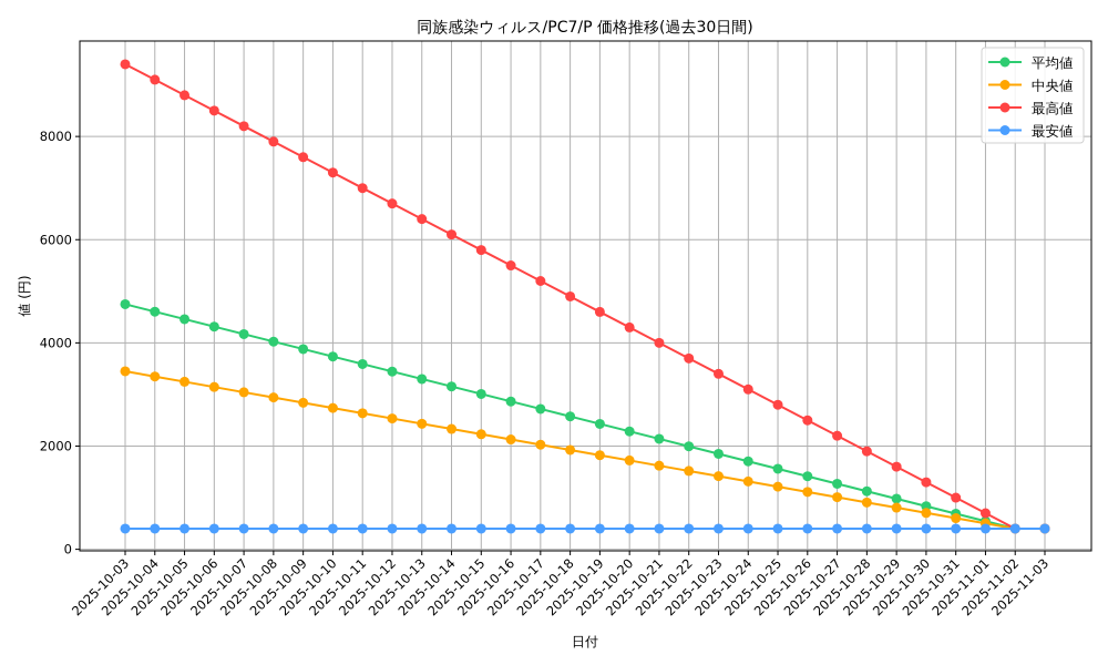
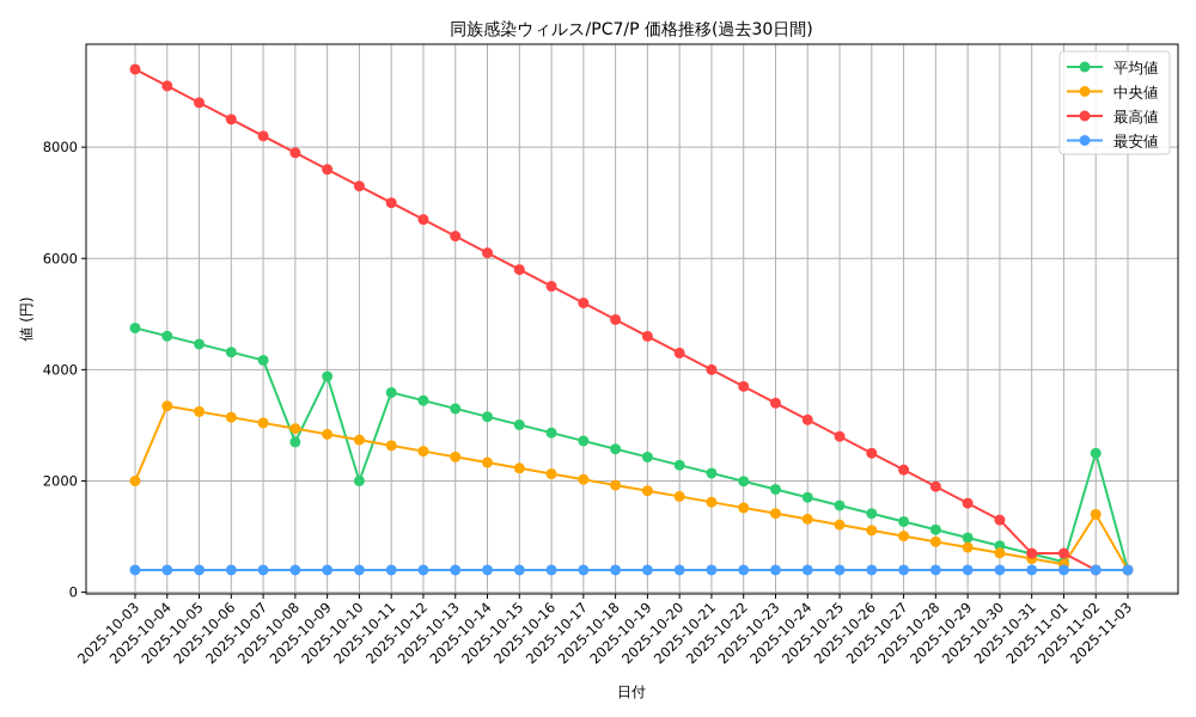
中央値/2025-10-03: 3400 -> 2000
平均値/2025-10-08: 4000 -> 2700
平均値/2025-10-10: 3700 -> 2000
最高値/2025-10-31: 1000 -> 700
平均値/2025-11-02: 400 -> 2500
中央値/2025-11-02: 400 -> 1400
